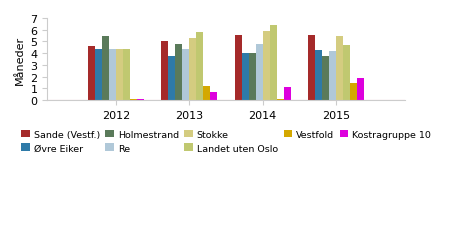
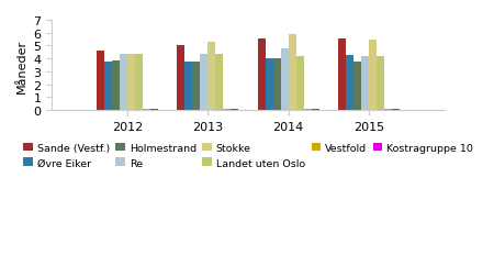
Øvre Eiker/2012: 4.4 -> 3.8
Holmestrand/2012: 5.5 -> 3.8
Holmestrand/2013: 4.8 -> 3.7
Landet uten Oslo/2013: 5.8 -> 4.3
Vestfold/2013: 1.2 -> 0.1
Kostragruppe 10/2013: 0.7 -> 0.1
Landet uten Oslo/2014: 6.4 -> 4.2
Kostragruppe 10/2014: 1.1 -> 0.1
Landet uten Oslo/2015: 4.7 -> 4.2
Vestfold/2015: 1.5 -> 0.1
Kostragruppe 10/2015: 1.9 -> 0.1
